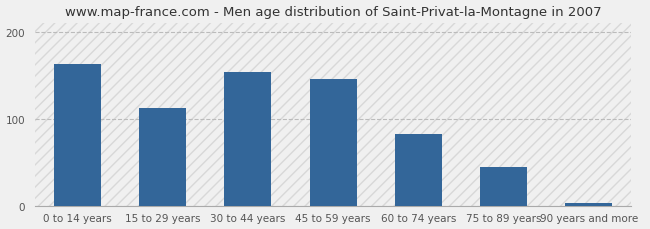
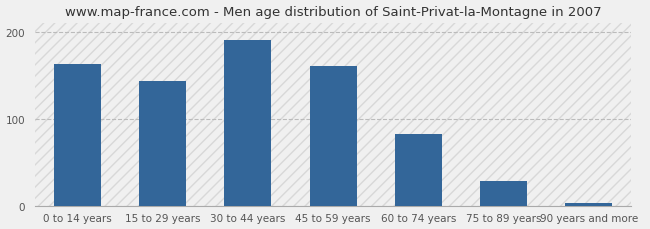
15 to 29 years: 112 -> 143
30 to 44 years: 154 -> 190
45 to 59 years: 146 -> 160
75 to 89 years: 44 -> 28
